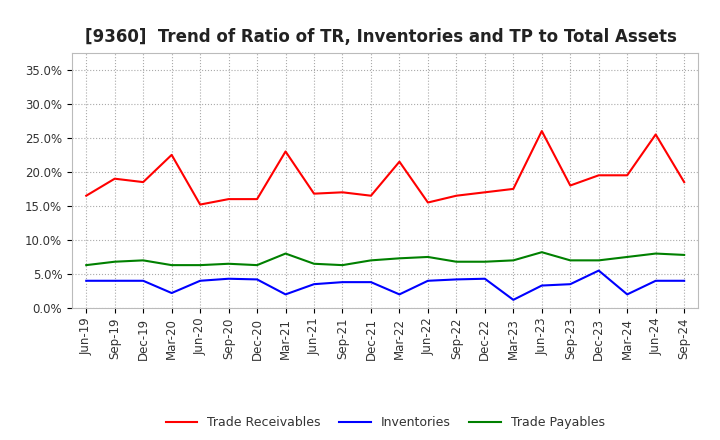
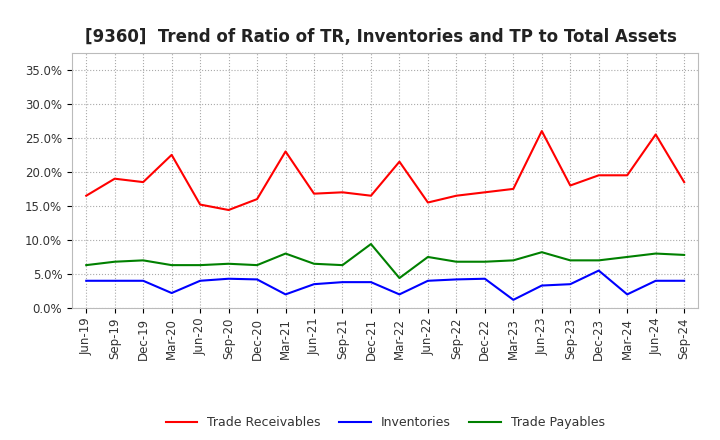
Trade Receivables/Sep-20: 16.0% -> 14.4%
Trade Payables/Dec-21: 7.0% -> 9.4%
Trade Payables/Mar-22: 7.3% -> 4.4%
